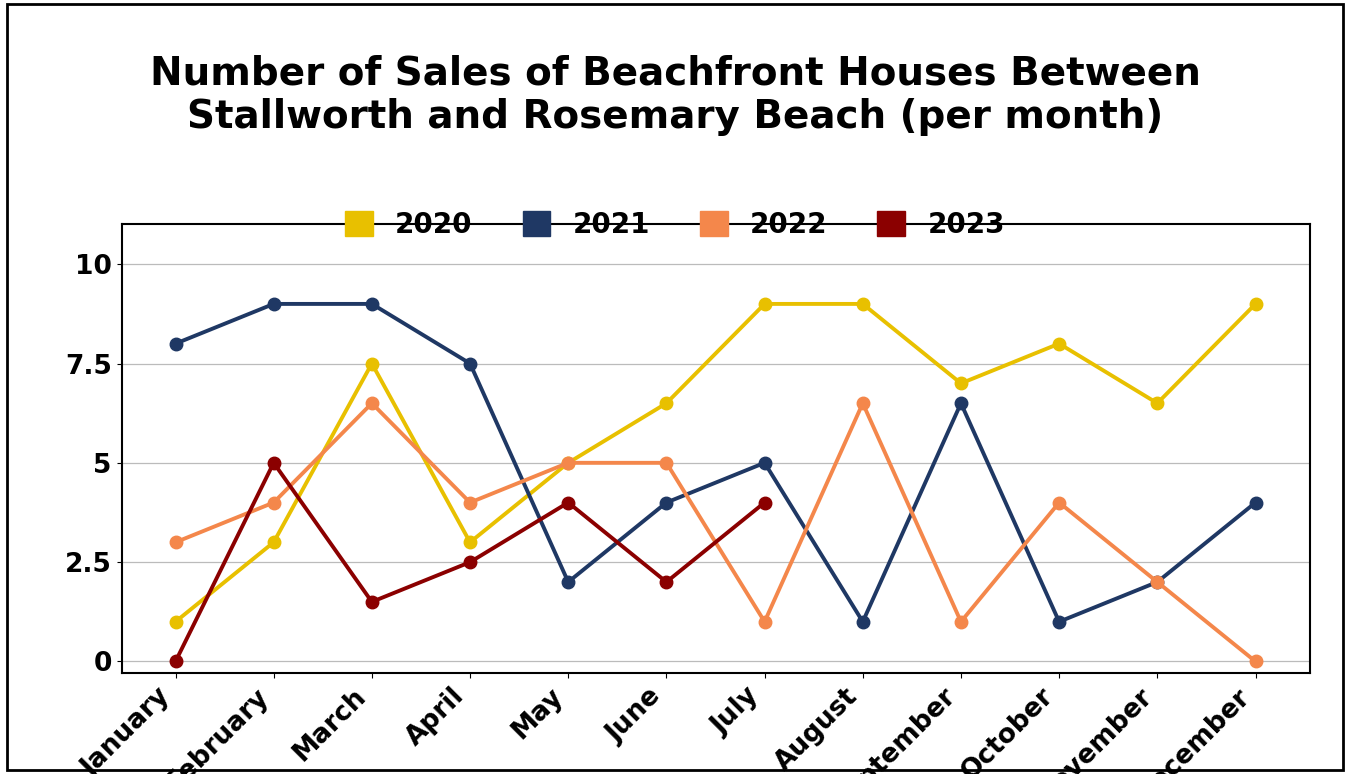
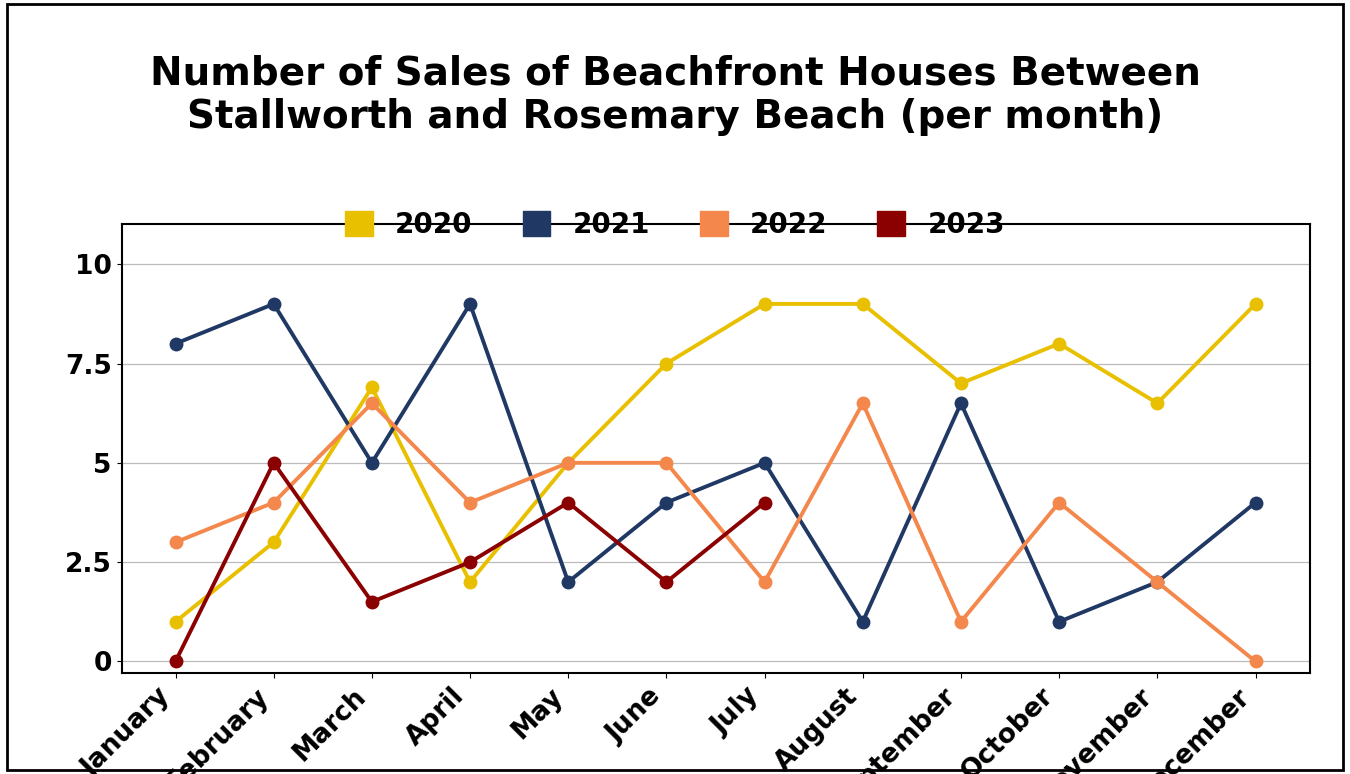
2020/March: 7.5 -> 6.9
2021/March: 9.0 -> 5.0
2020/April: 3.0 -> 2.0
2021/April: 7.5 -> 9.0
2020/June: 6.5 -> 7.5
2022/July: 1.0 -> 2.0
